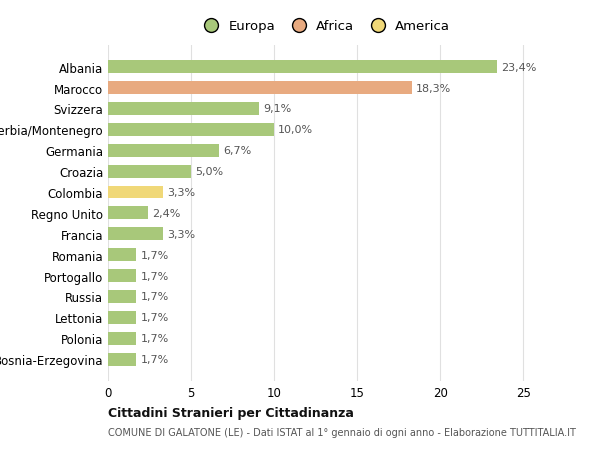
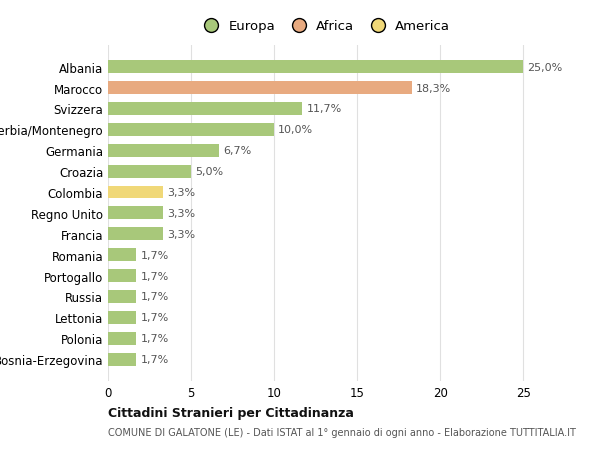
Albania: 23,4% -> 25,0%
Svizzera: 9,1% -> 11,7%
Regno Unito: 2,4% -> 3,3%
